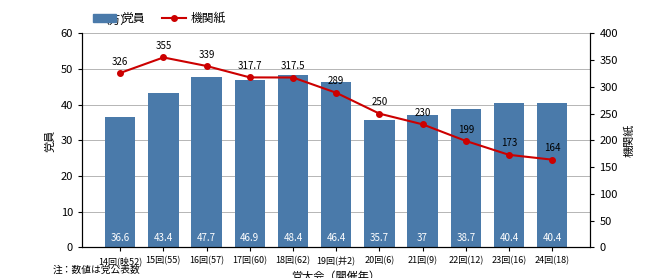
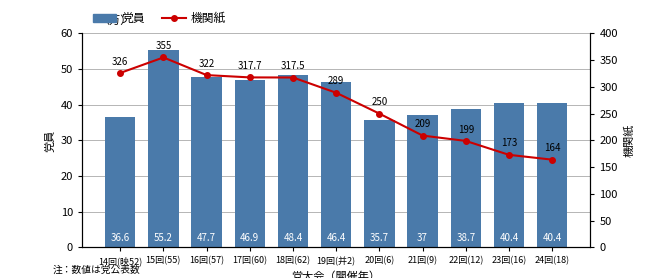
党員/15回(55): 43.4 -> 55.2
機関紙/16回(57): 339 -> 322
機関紙/21回(9): 230 -> 209
